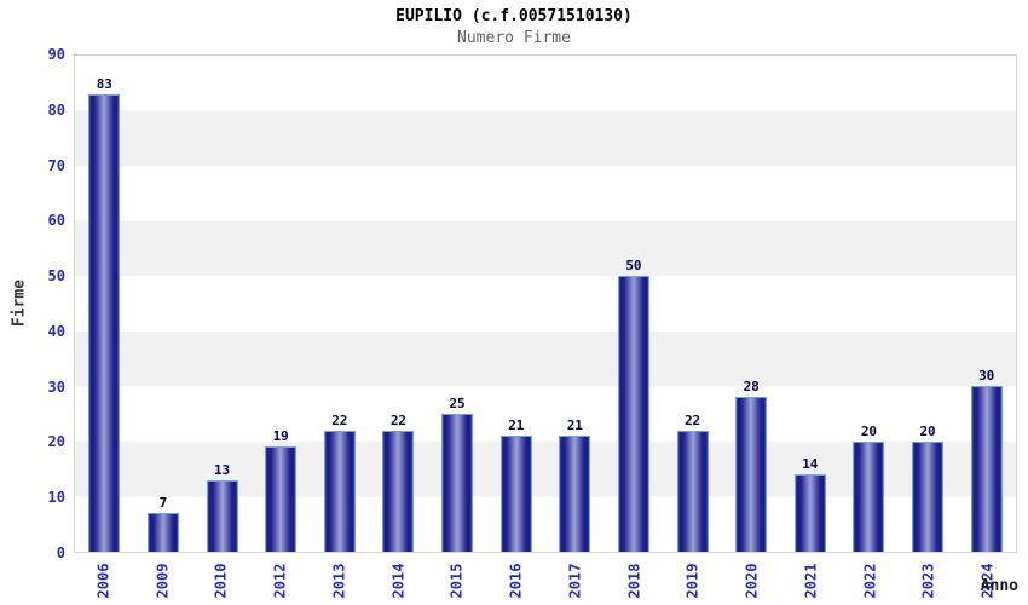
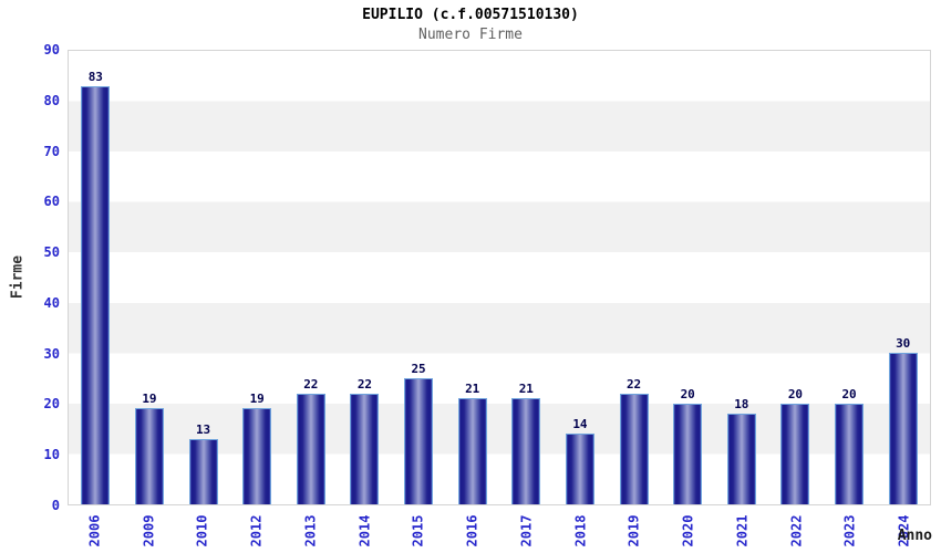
2009: 7 -> 19
2018: 50 -> 14
2020: 28 -> 20
2021: 14 -> 18
